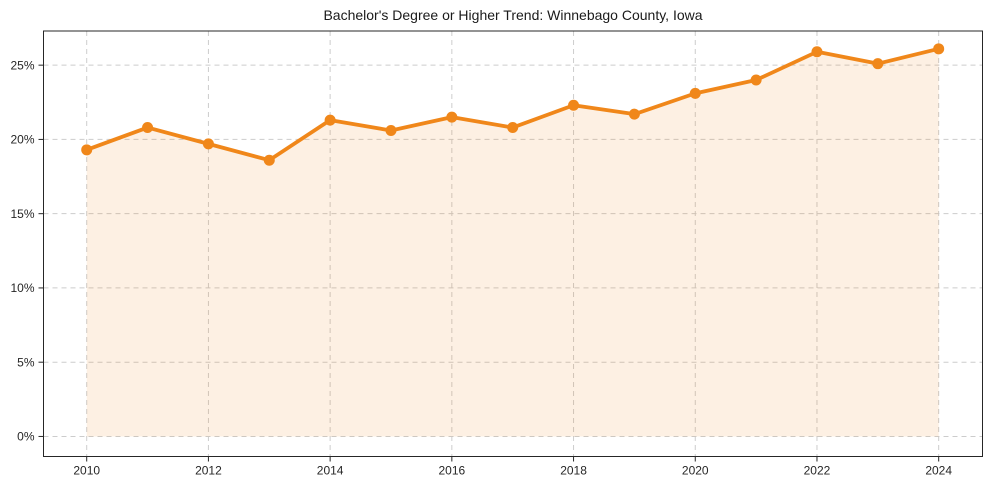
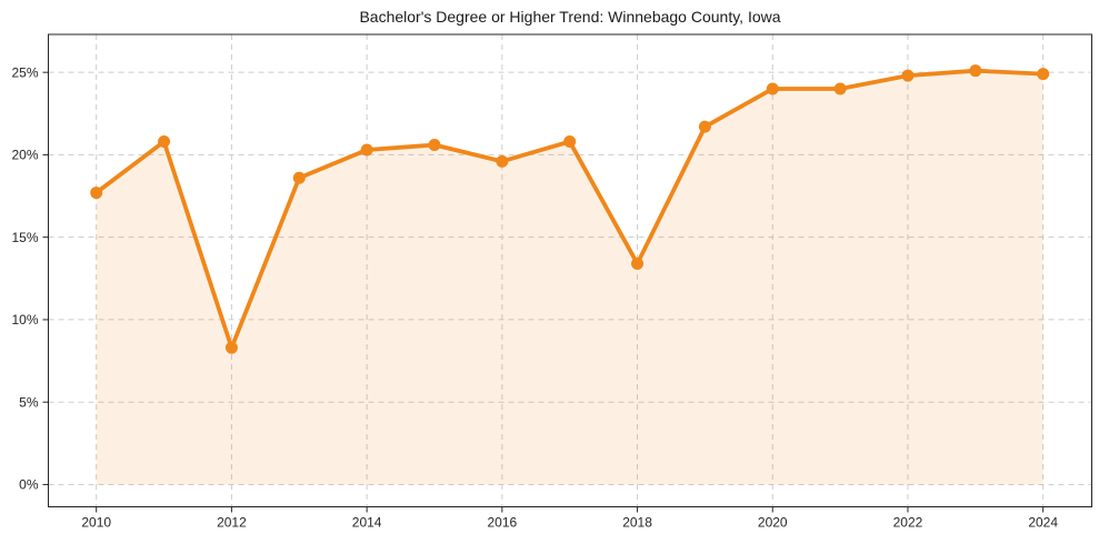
2010: 19.3% -> 17.7%
2012: 19.7% -> 8.3%
2014: 21.3% -> 20.3%
2016: 21.5% -> 19.6%
2018: 22.3% -> 13.4%
2020: 23.1% -> 24.0%
2022: 25.9% -> 24.8%
2024: 26.1% -> 24.9%
